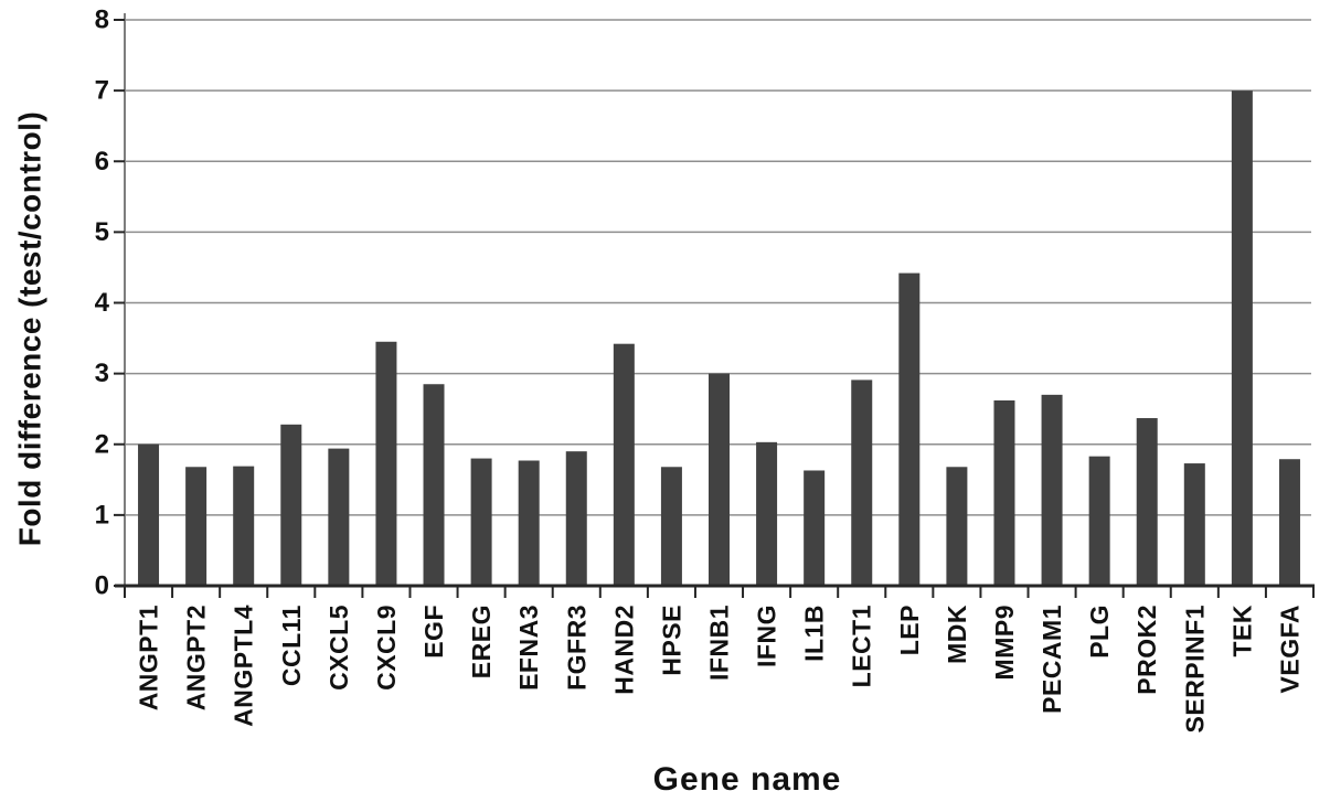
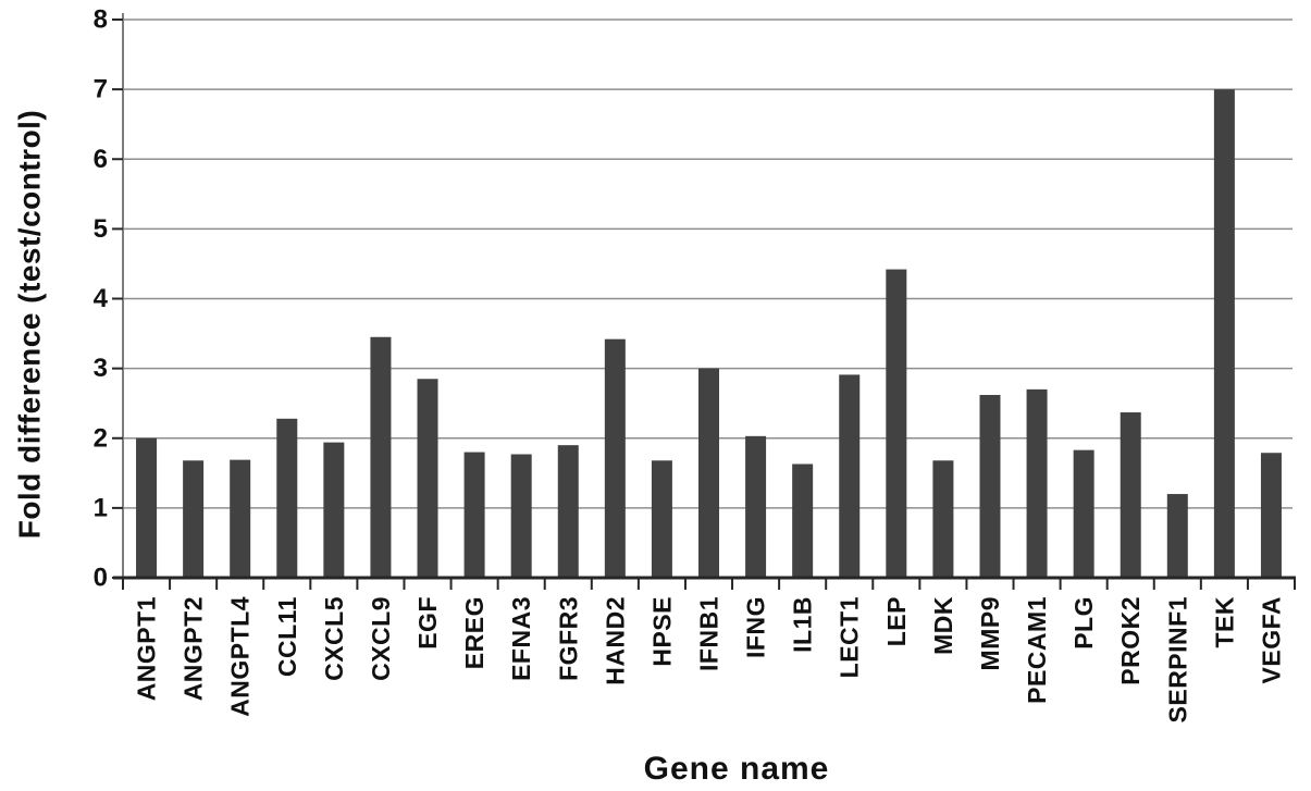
SERPINF1: 1.7 -> 1.2
